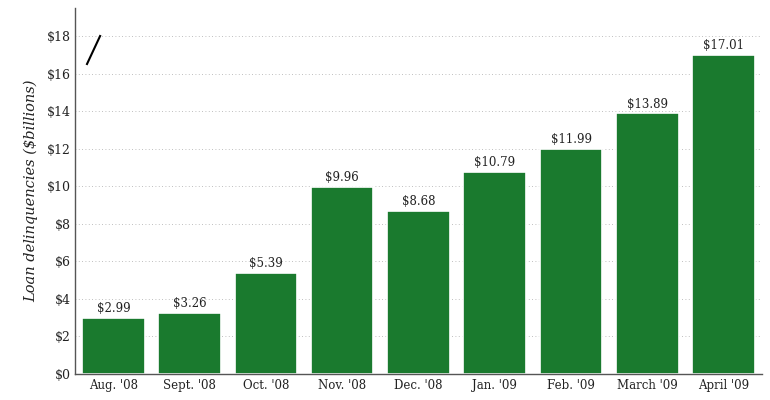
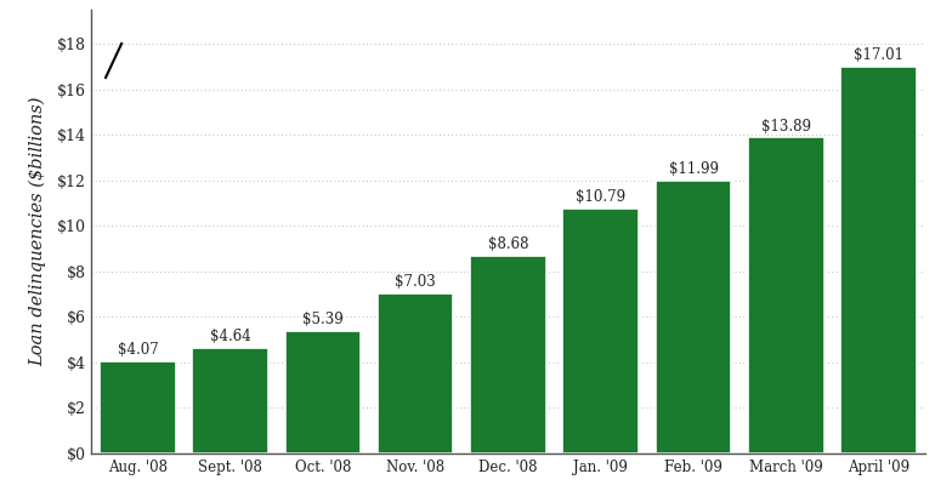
Aug. '08: $2.99 -> $4.07
Sept. '08: $3.26 -> $4.64
Nov. '08: $9.96 -> $7.03
